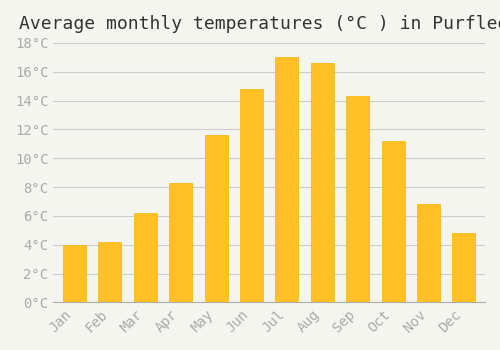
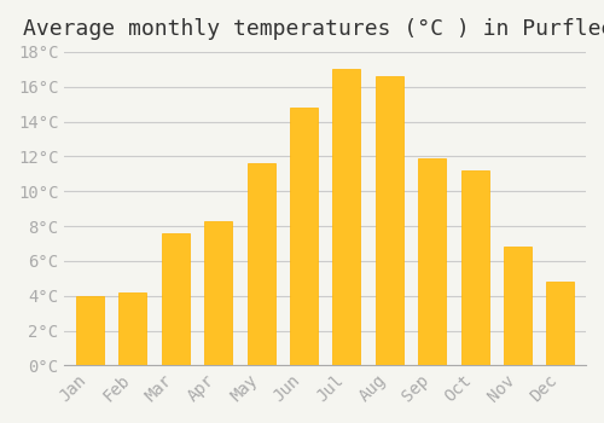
Mar: 6.2°C -> 7.6°C
Sep: 14.3°C -> 11.9°C
